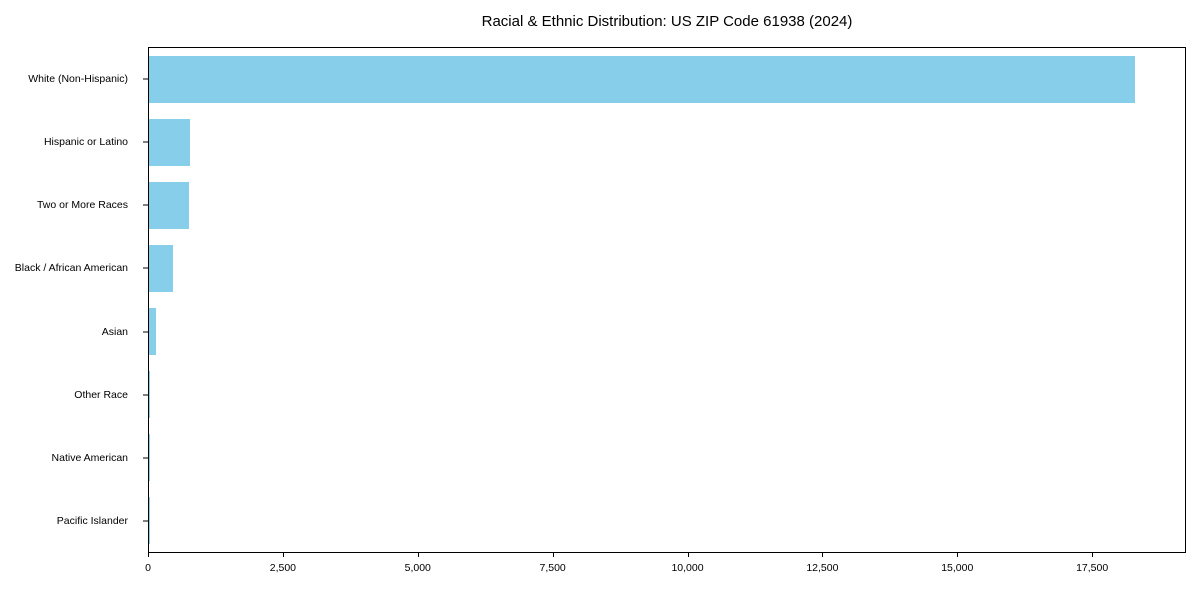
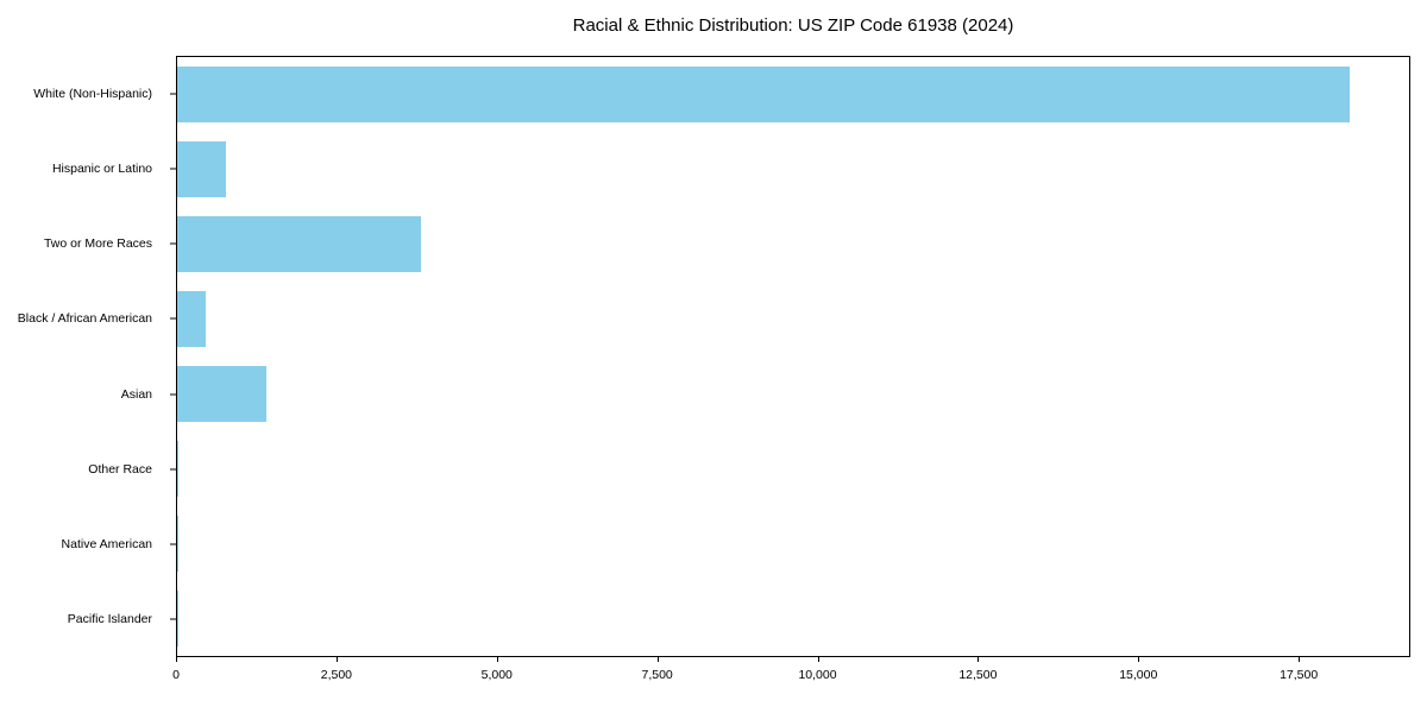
Two or More Races: 700 -> 3800
Asian: 100 -> 1400
